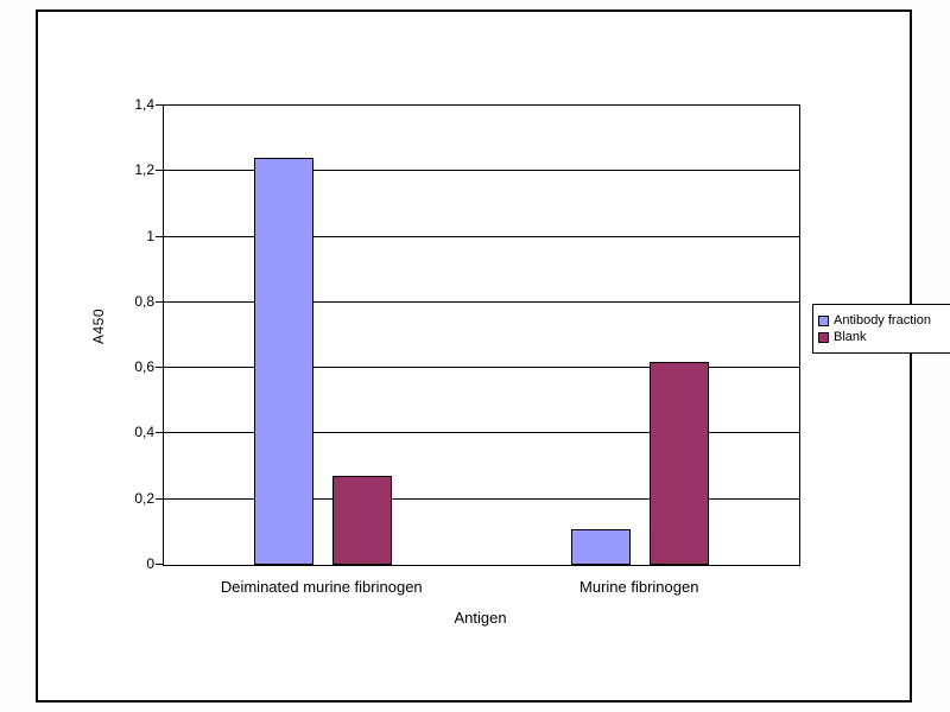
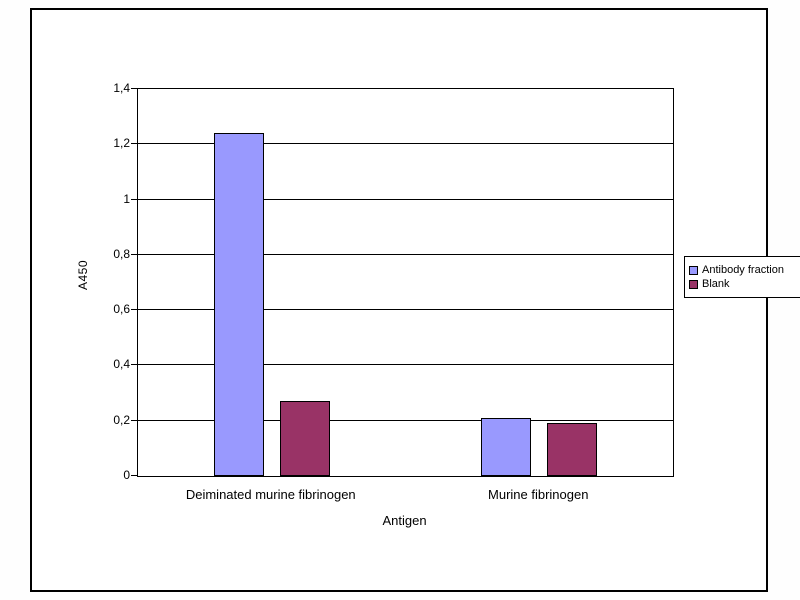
Antibody fraction/Murine fibrinogen: 0,11 -> 0,21
Blank/Murine fibrinogen: 0,62 -> 0,19
